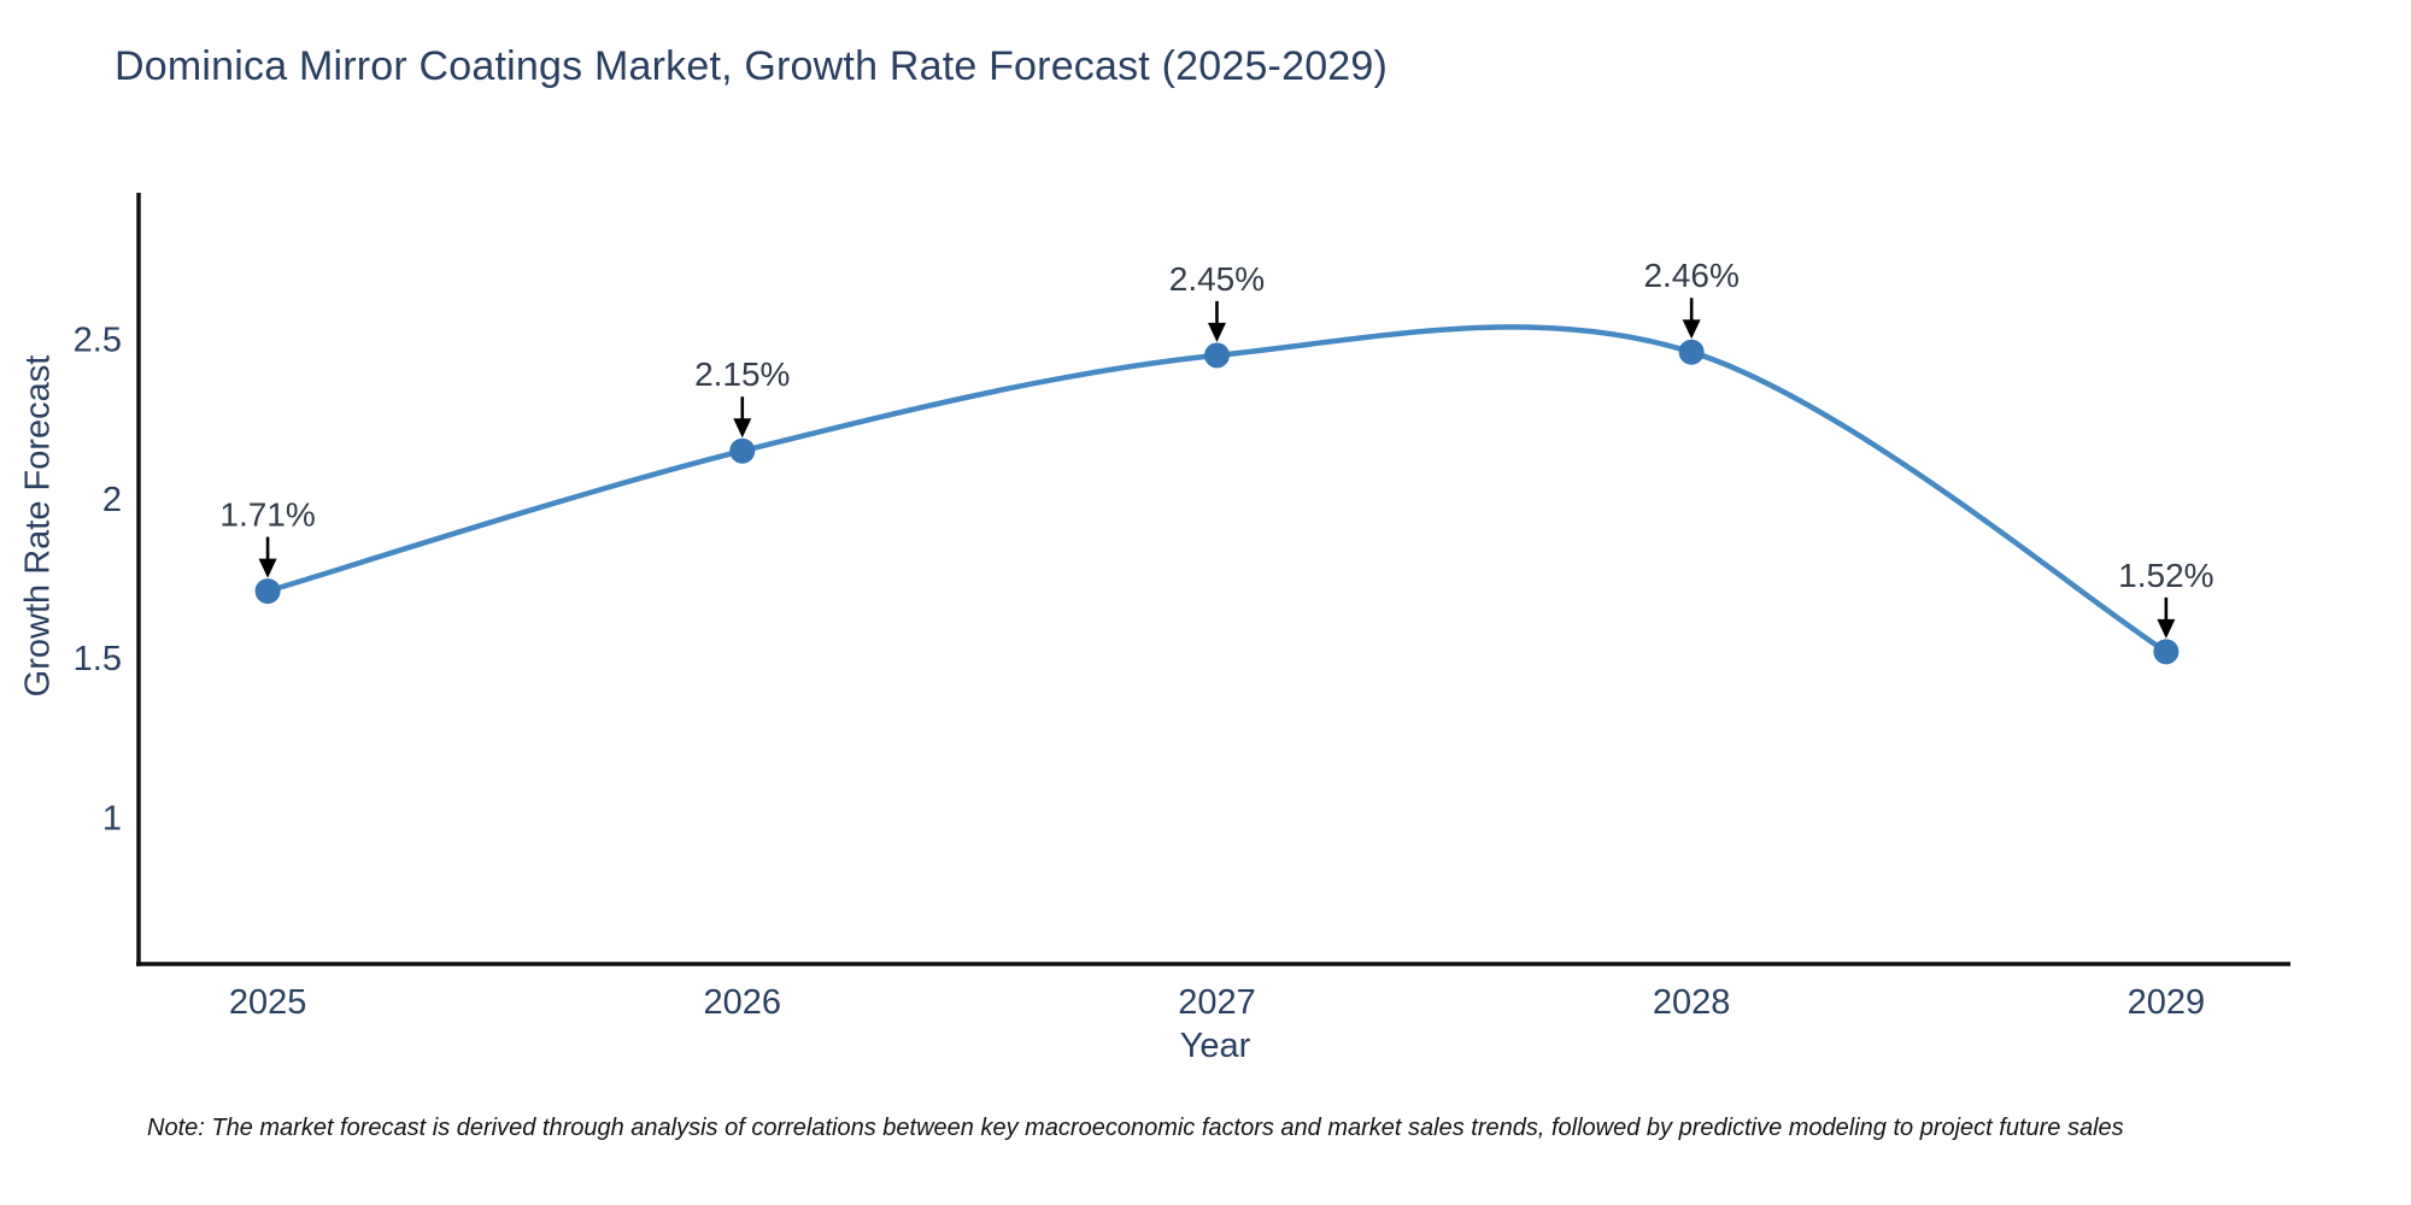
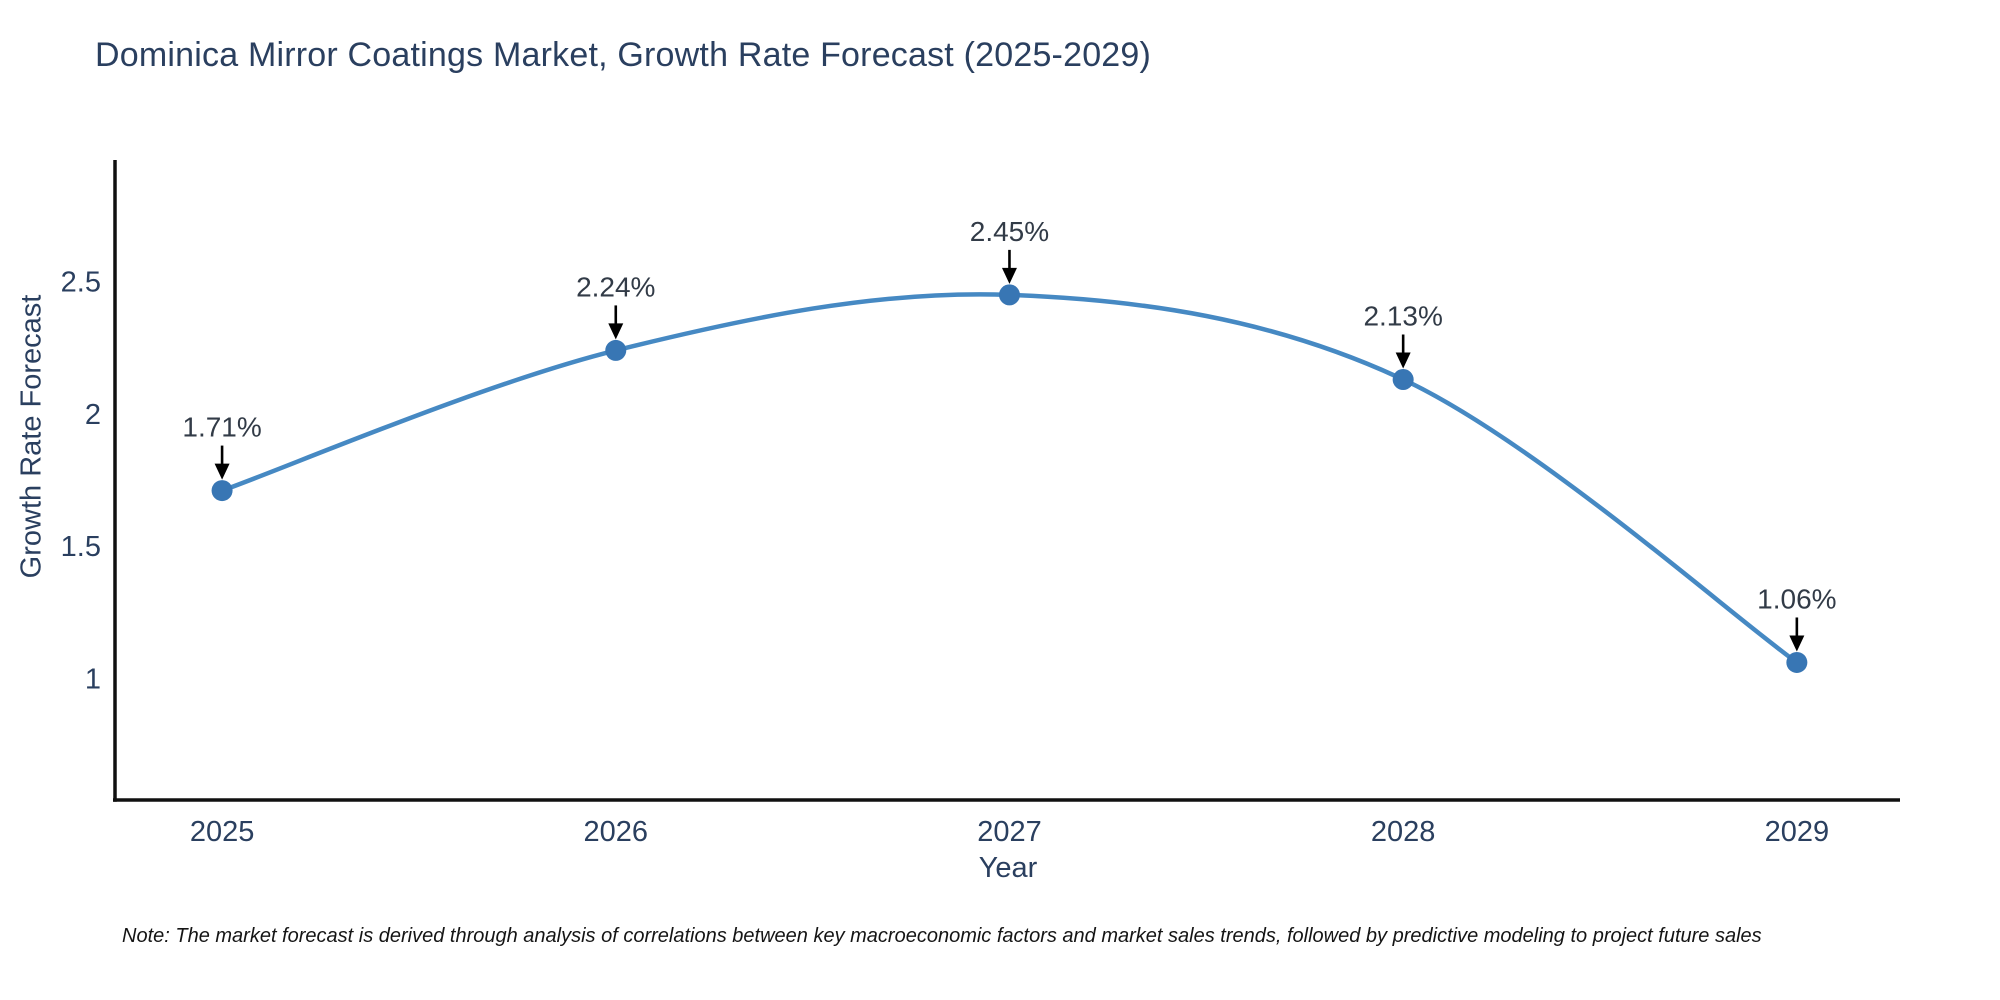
2026: 2.15% -> 2.24%
2028: 2.46% -> 2.13%
2029: 1.52% -> 1.06%
